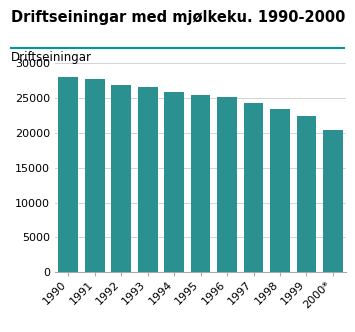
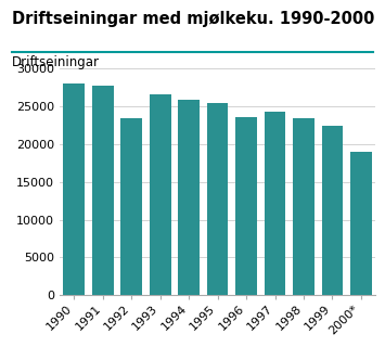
1992: 26900 -> 23400
1996: 25100 -> 23600
2000*: 20400 -> 19000
